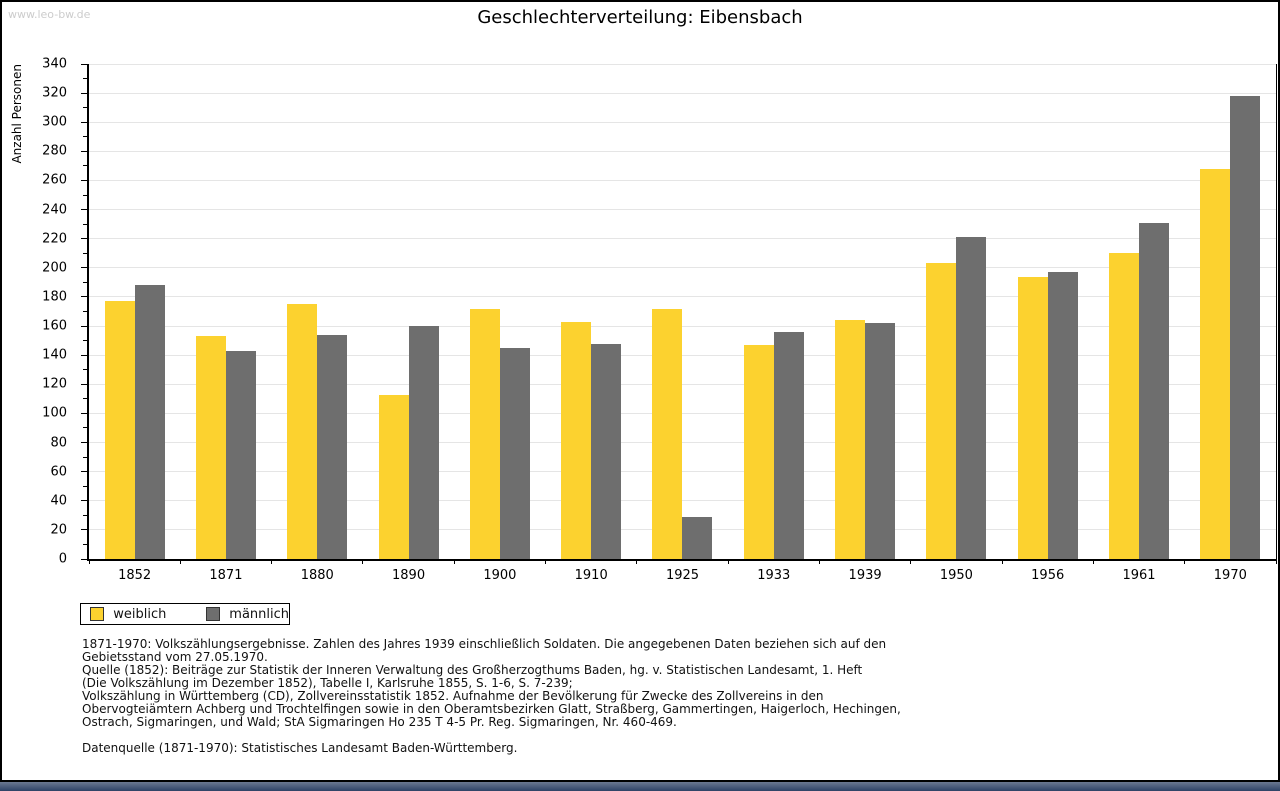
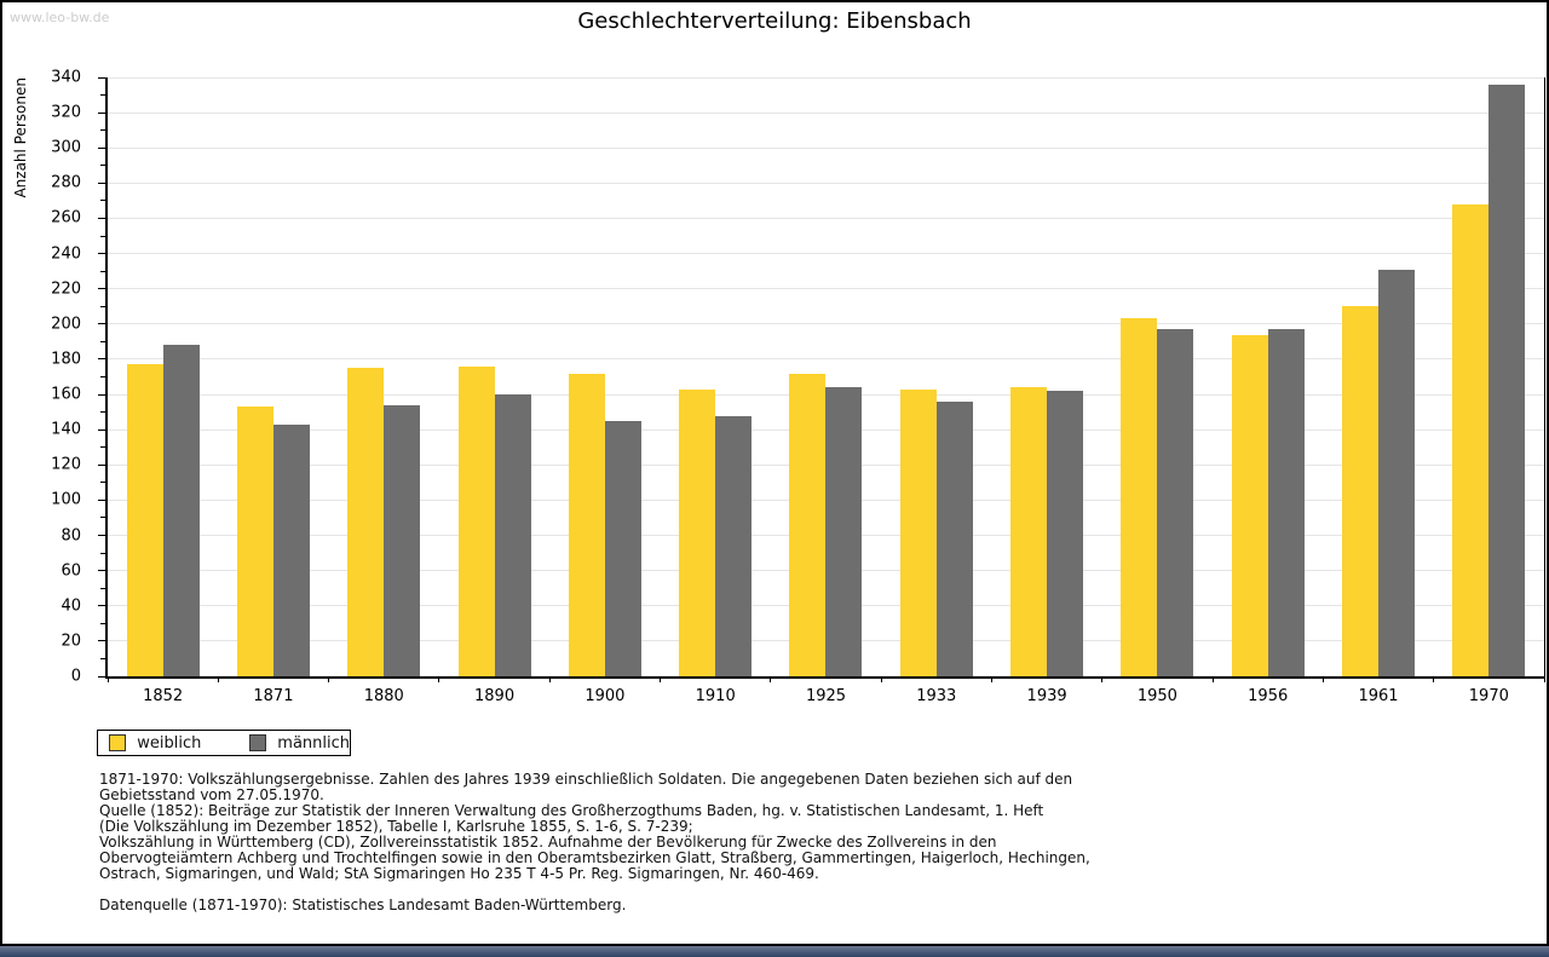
weiblich/1890: 113 -> 176
männlich/1925: 29 -> 164
weiblich/1933: 147 -> 163
männlich/1950: 221 -> 197
männlich/1970: 318 -> 336
